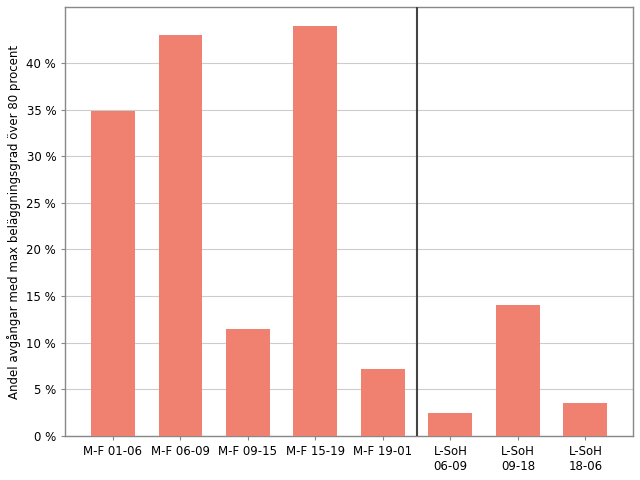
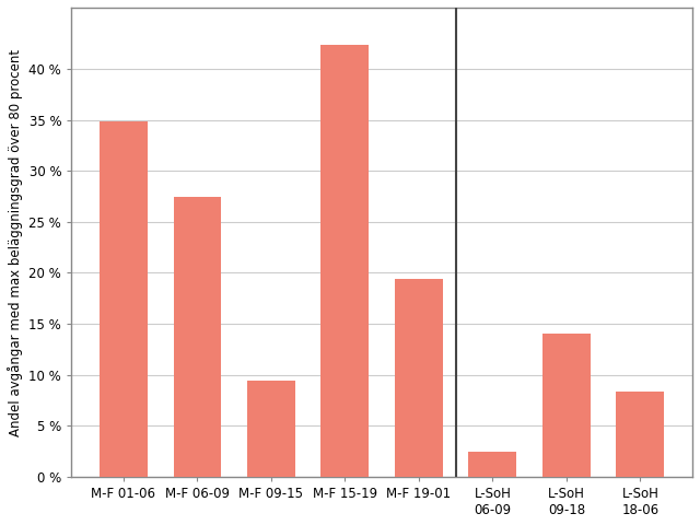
M-F 06-09: 43.0 % -> 27.4 %
M-F 09-15: 11.5 % -> 9.4 %
M-F 15-19: 44.0 % -> 42.4 %
M-F 19-01: 7.2 % -> 19.4 %
L-SoH 18-06: 3.5 % -> 8.4 %
